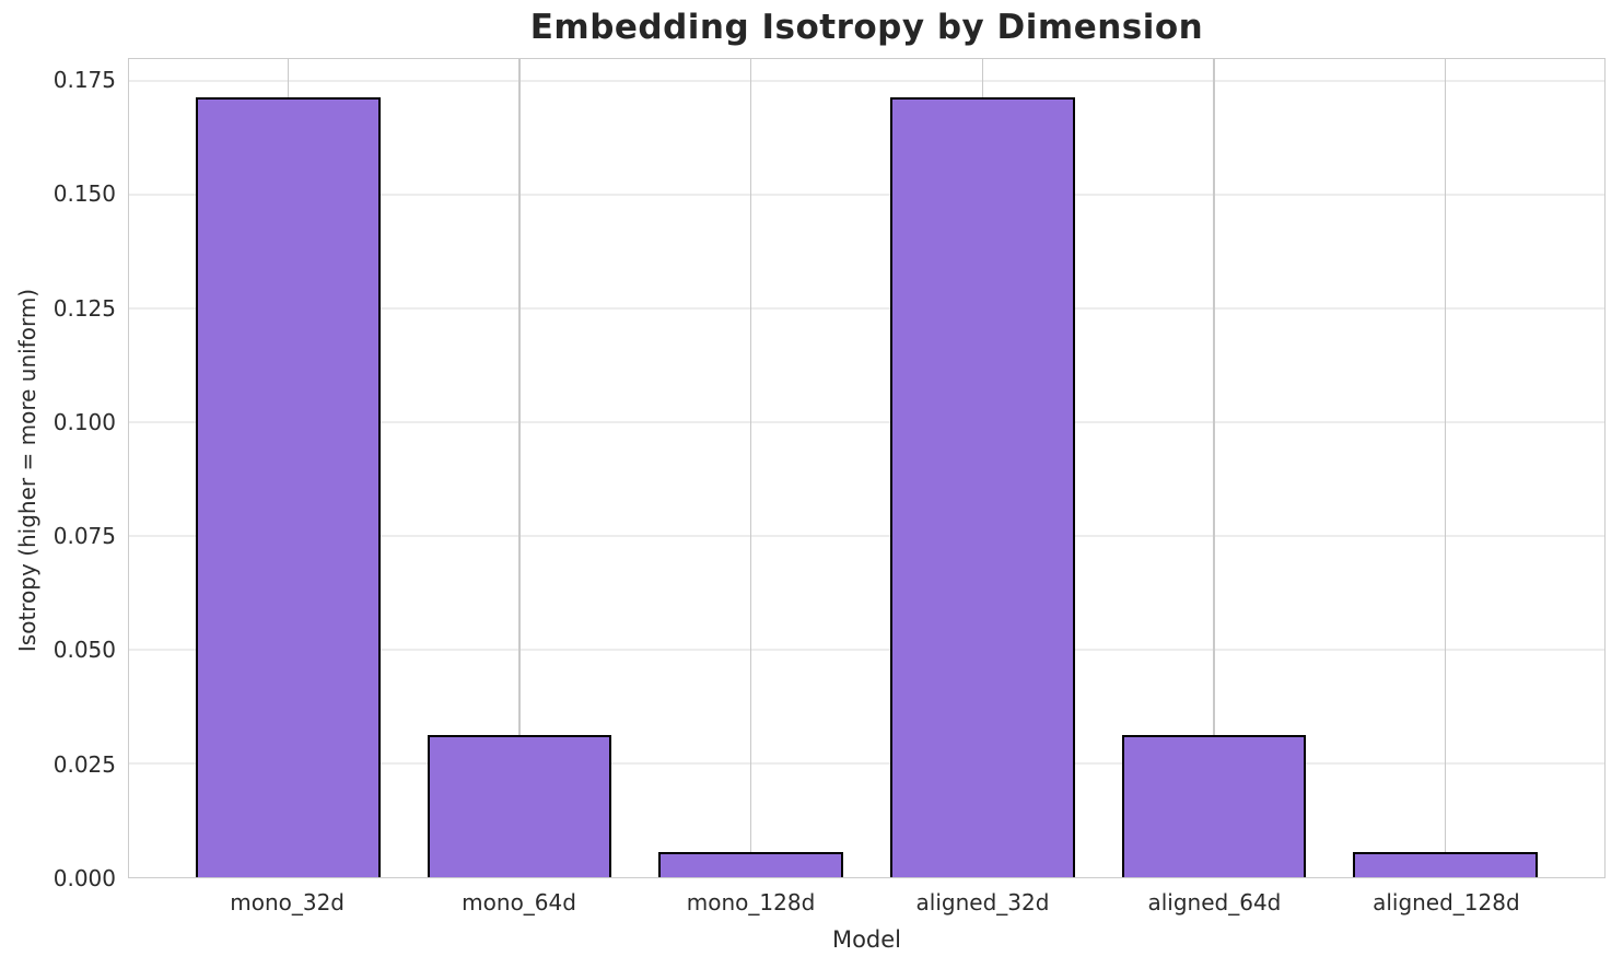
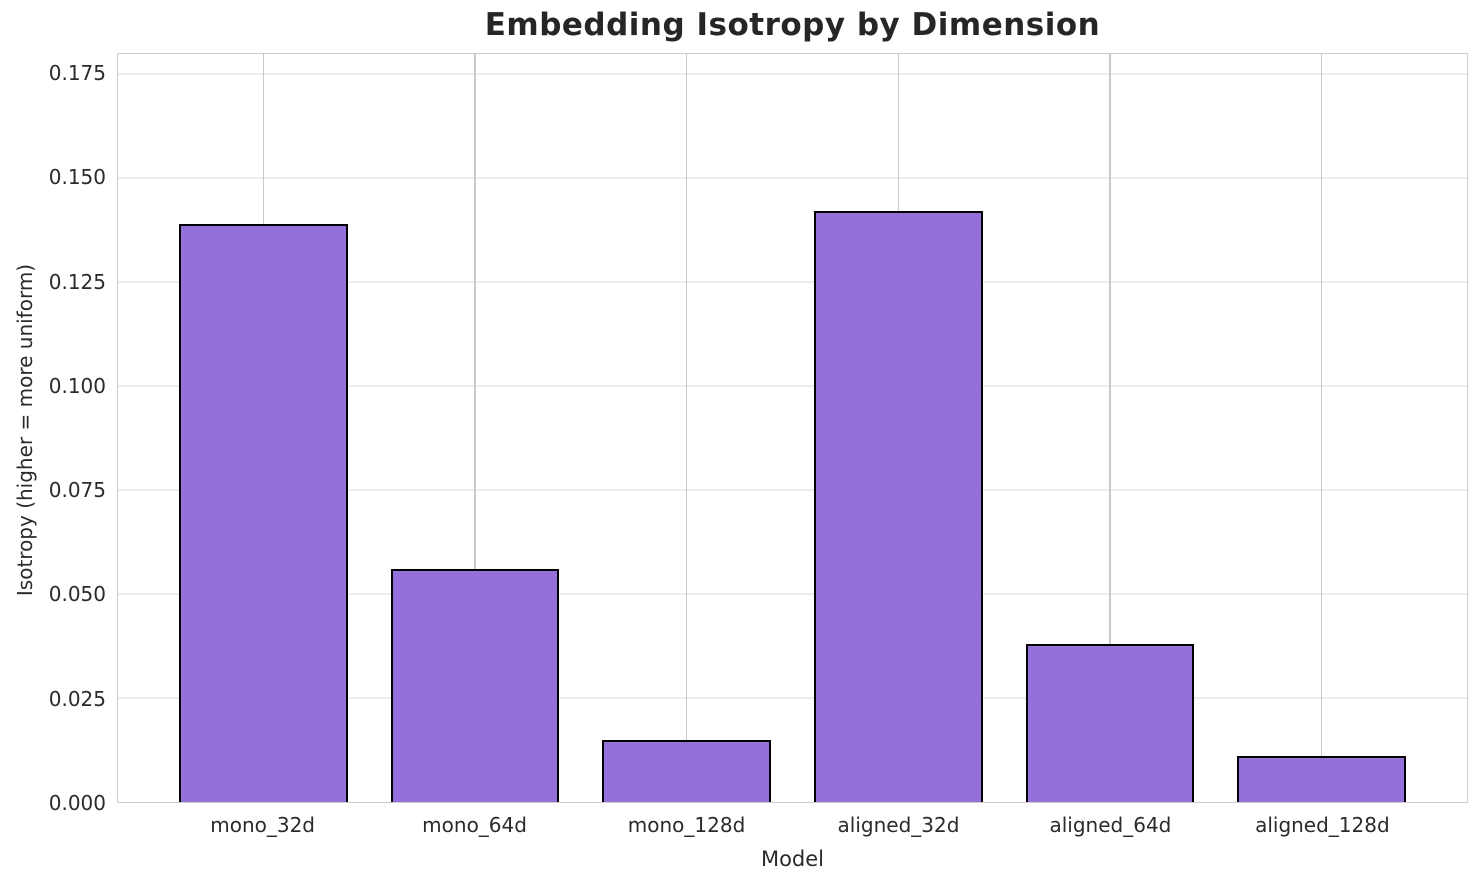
mono_32d: 0.171 -> 0.139
mono_64d: 0.031 -> 0.056
mono_128d: 0.005 -> 0.015
aligned_32d: 0.171 -> 0.142
aligned_64d: 0.031 -> 0.038
aligned_128d: 0.005 -> 0.011
